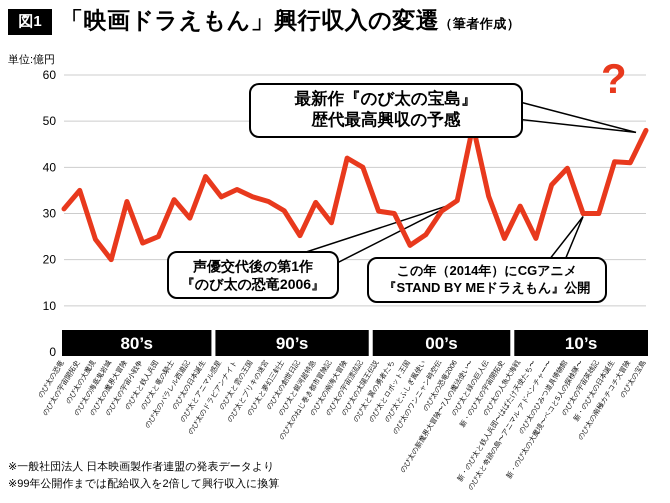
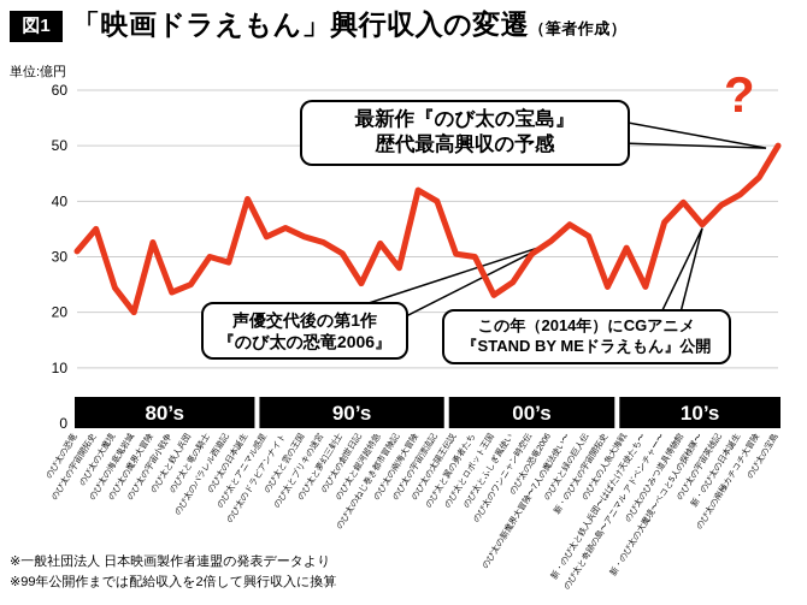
のび太と竜の騎士: 33 -> 30
のび太の日本誕生: 38 -> 40
のび太の新魔界大冒険〜7人の魔法使い〜: 49 -> 36
新・のび太の大魔境〜ペコと5人の探検隊〜: 30 -> 36
のび太の宇宙英雄記: 30 -> 39
のび太の南極カチコチ大冒険: 41 -> 44
のび太の宝島: 48 -> 50
